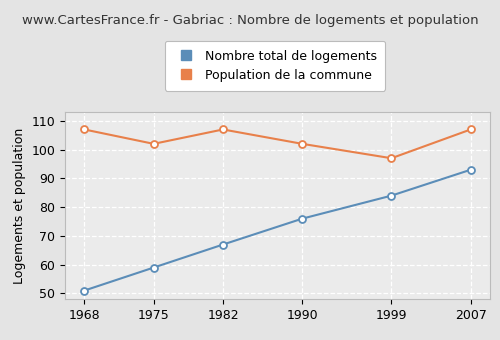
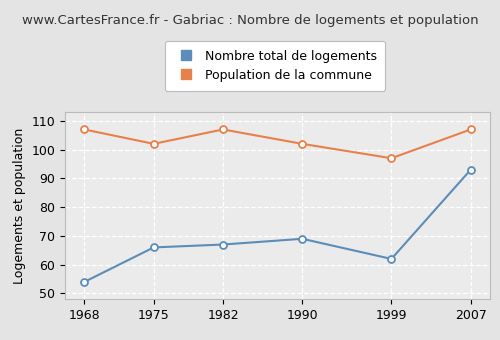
Nombre total de logements/1968: 51 -> 54
Nombre total de logements/1975: 59 -> 66
Nombre total de logements/1990: 76 -> 69
Nombre total de logements/1999: 84 -> 62
